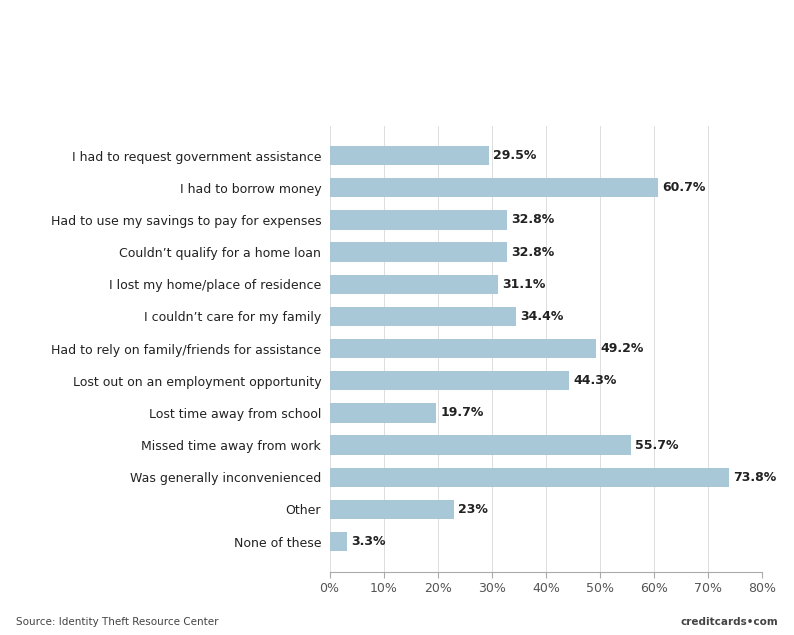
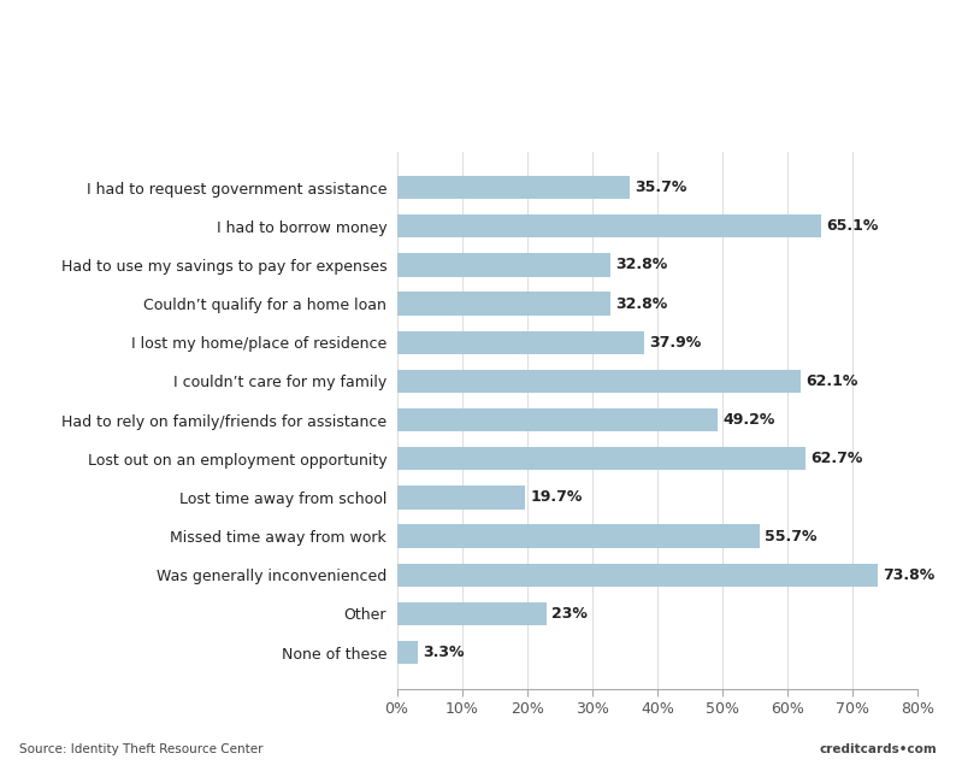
I had to request government assistance: 29.5% -> 35.7%
I had to borrow money: 60.7% -> 65.1%
I lost my home/place of residence: 31.1% -> 37.9%
I couldn’t care for my family: 34.4% -> 62.1%
Lost out on an employment opportunity: 44.3% -> 62.7%
